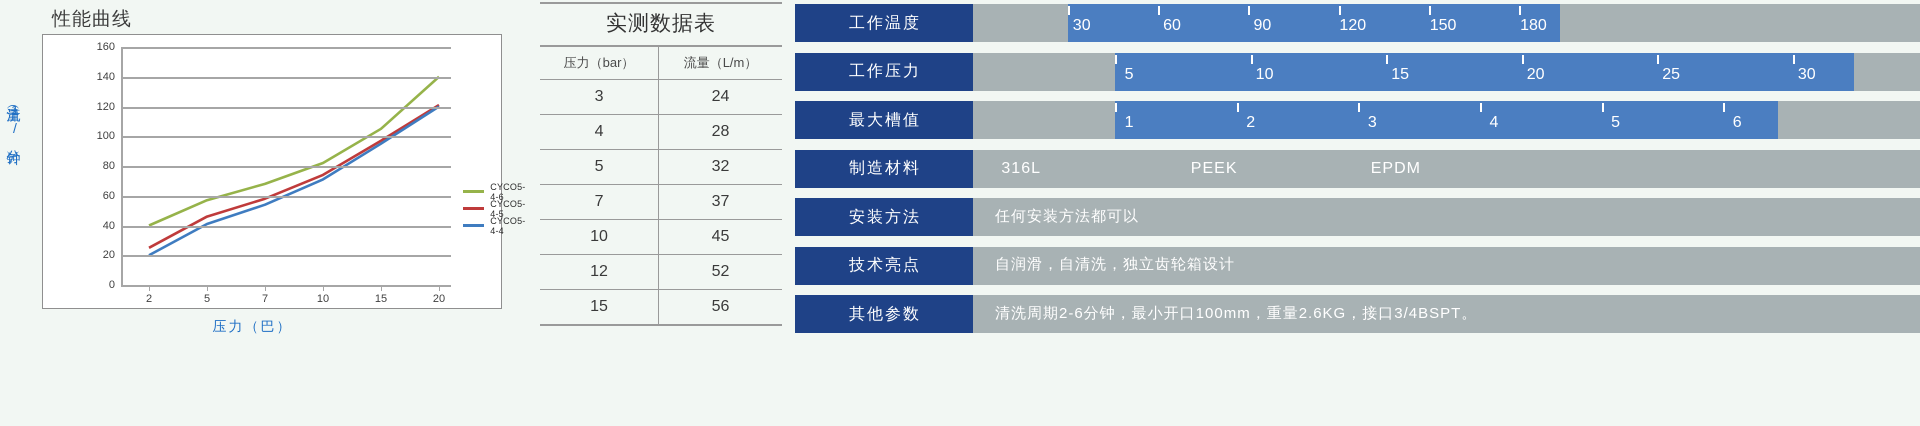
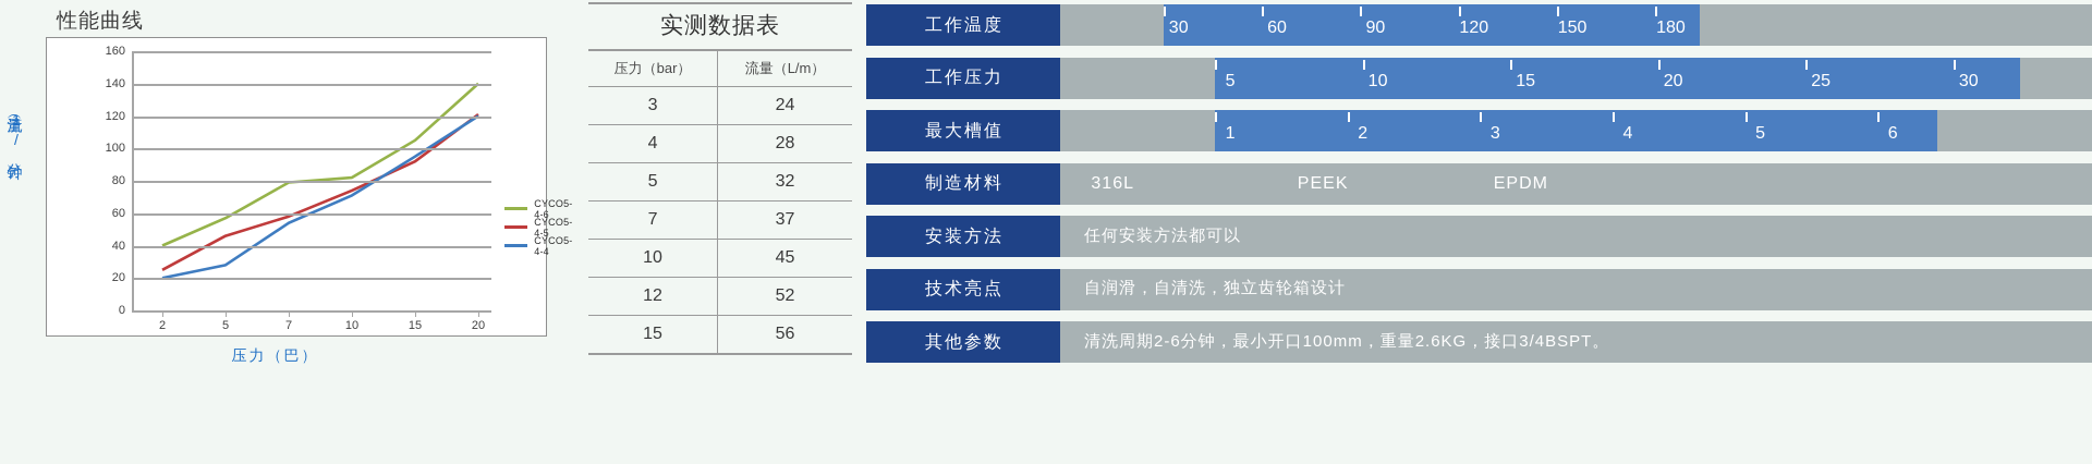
CYCO5-4-4/5: 41 -> 28
CYCO5-4-6/7: 68 -> 79
CYCO5-4-5/15: 97 -> 92
